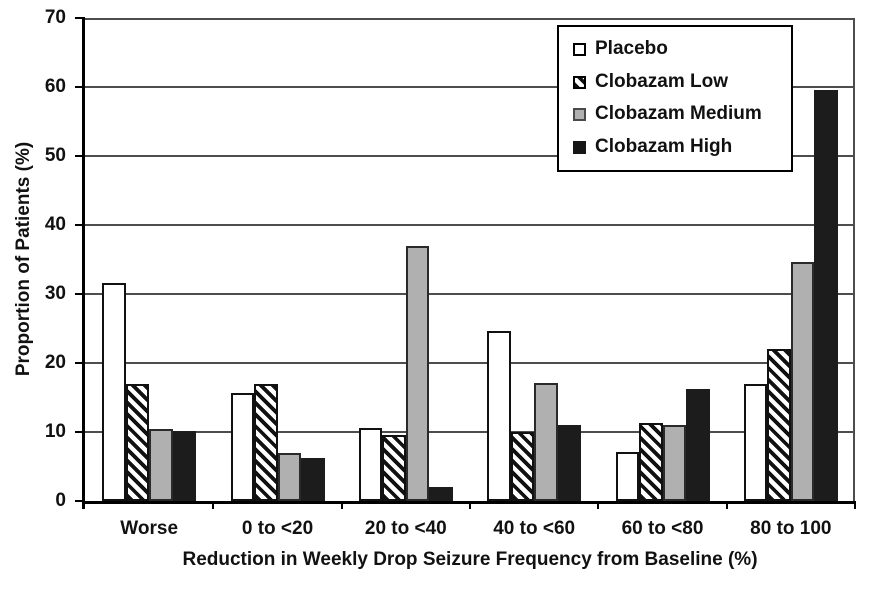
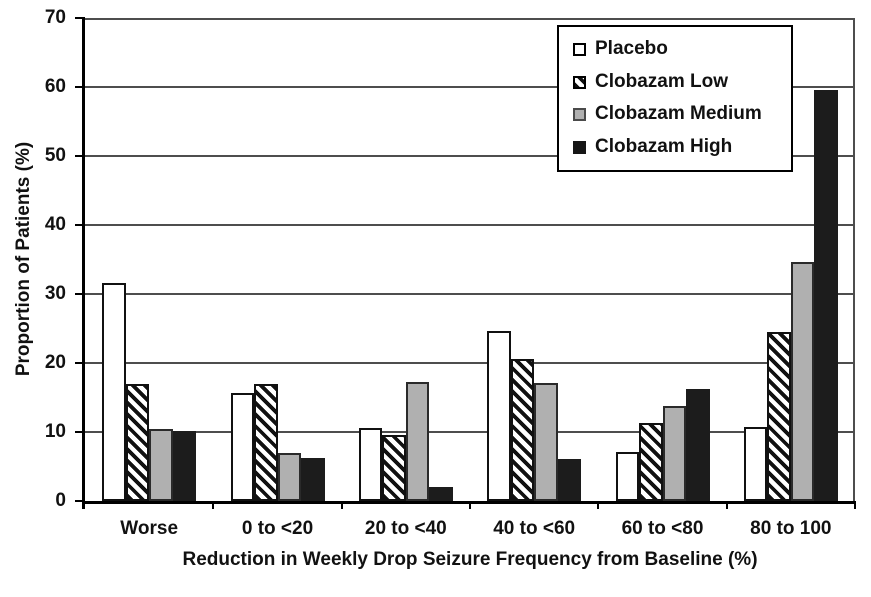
Clobazam Medium/20 to <40: 37 -> 17
Clobazam Low/40 to <60: 10 -> 21
Clobazam High/40 to <60: 11 -> 6
Clobazam Medium/60 to <80: 11 -> 14
Placebo/80 to 100: 17 -> 11
Clobazam Low/80 to 100: 22 -> 24
